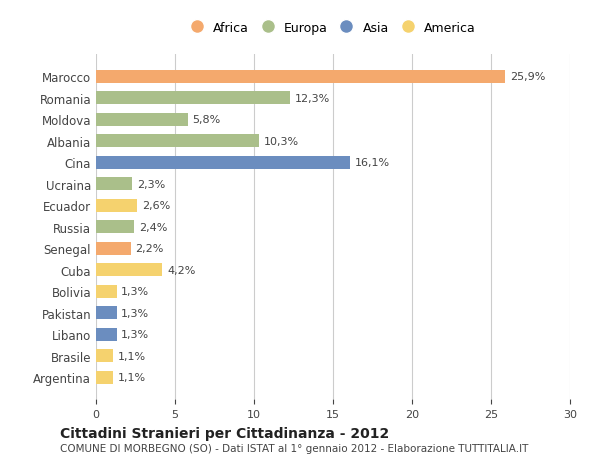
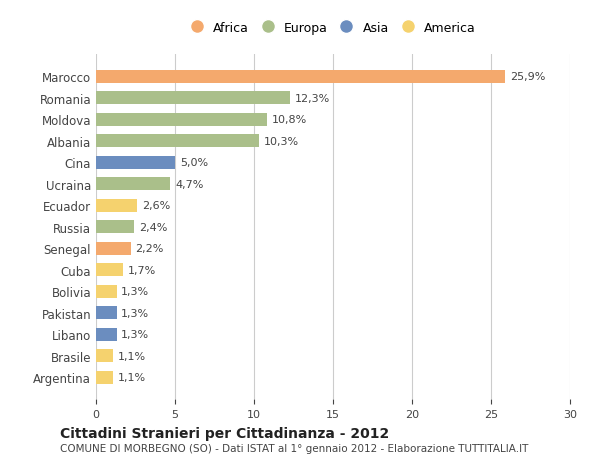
Moldova: 5,8% -> 10,8%
Cina: 16,1% -> 5,0%
Ucraina: 2,3% -> 4,7%
Cuba: 4,2% -> 1,7%
